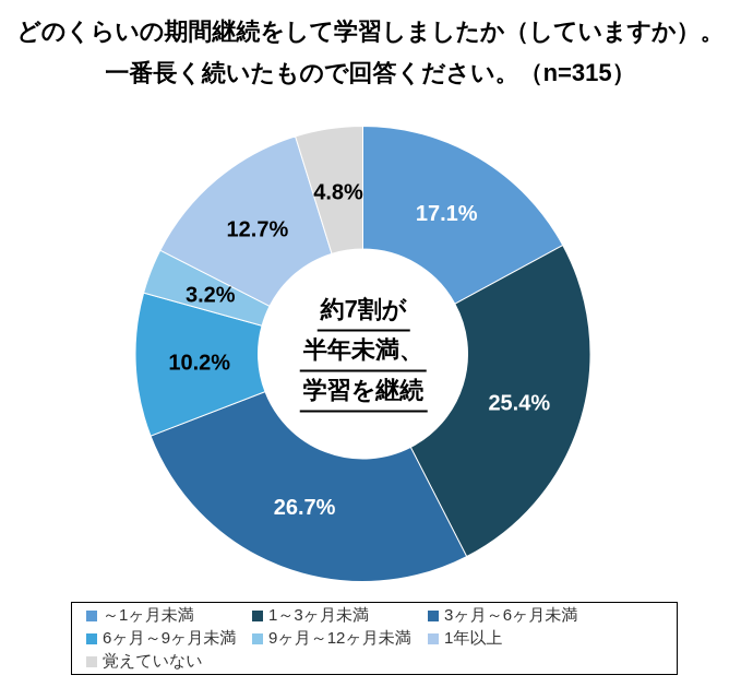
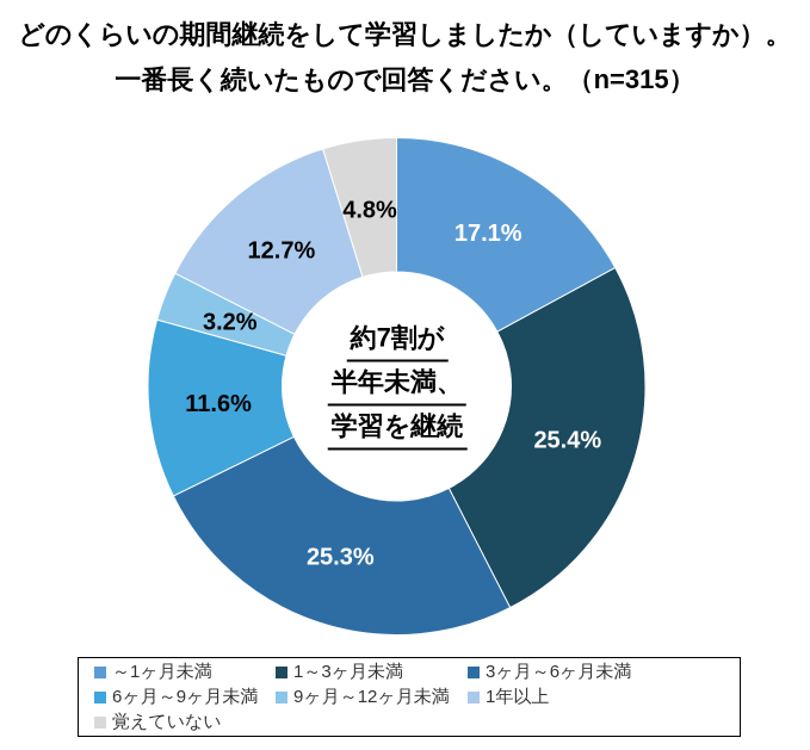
3ヶ月～6ヶ月未満: 26.7% -> 25.3%
6ヶ月～9ヶ月未満: 10.2% -> 11.6%
